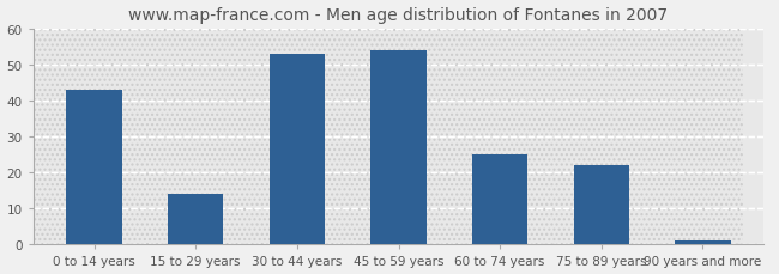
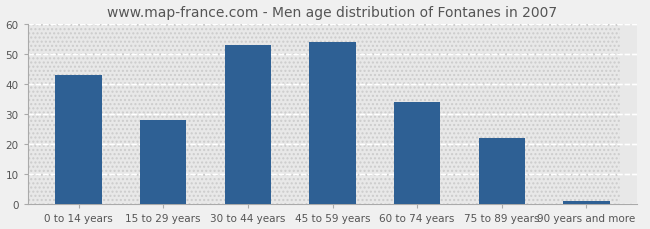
15 to 29 years: 14 -> 28
60 to 74 years: 25 -> 34
